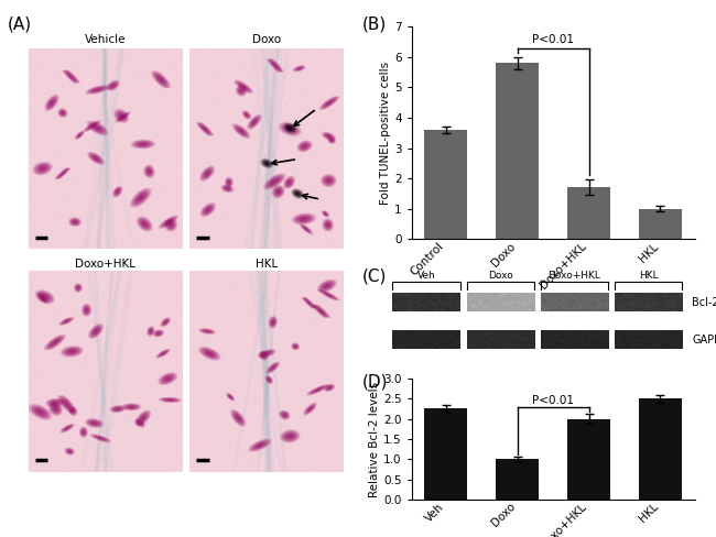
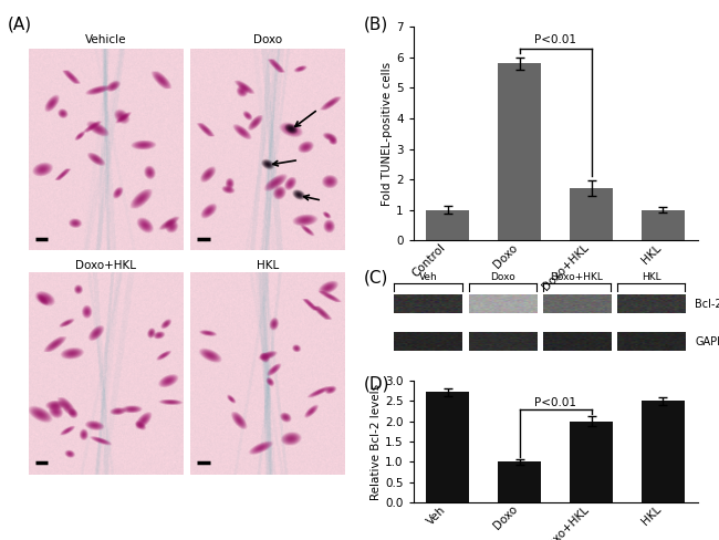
Control: 3.6 -> 1.0
Veh: 2.25 -> 2.72
